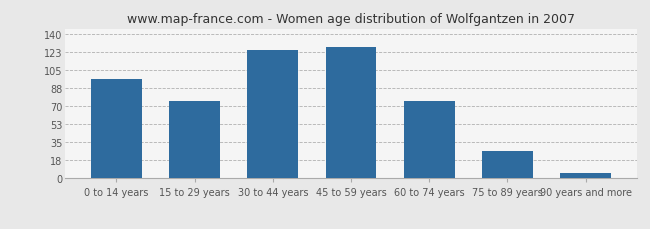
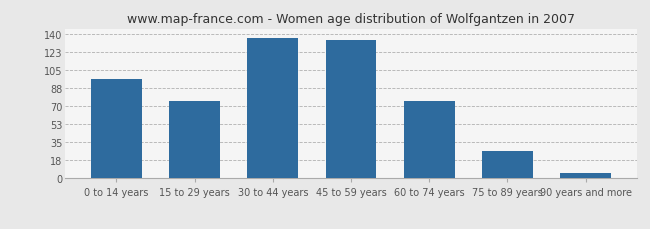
30 to 44 years: 125 -> 136
45 to 59 years: 127 -> 134
